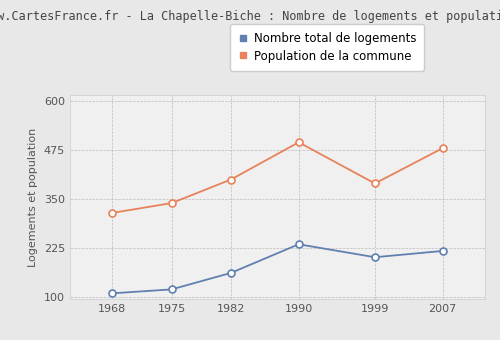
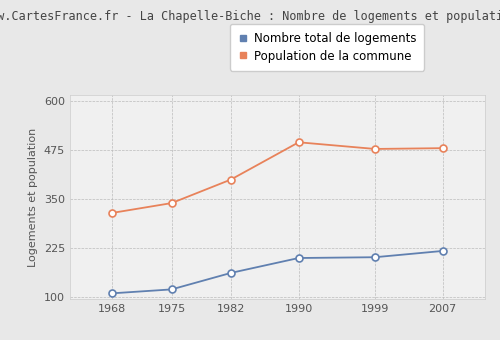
Nombre total de logements/1990: 235 -> 200
Population de la commune/1999: 390 -> 478
